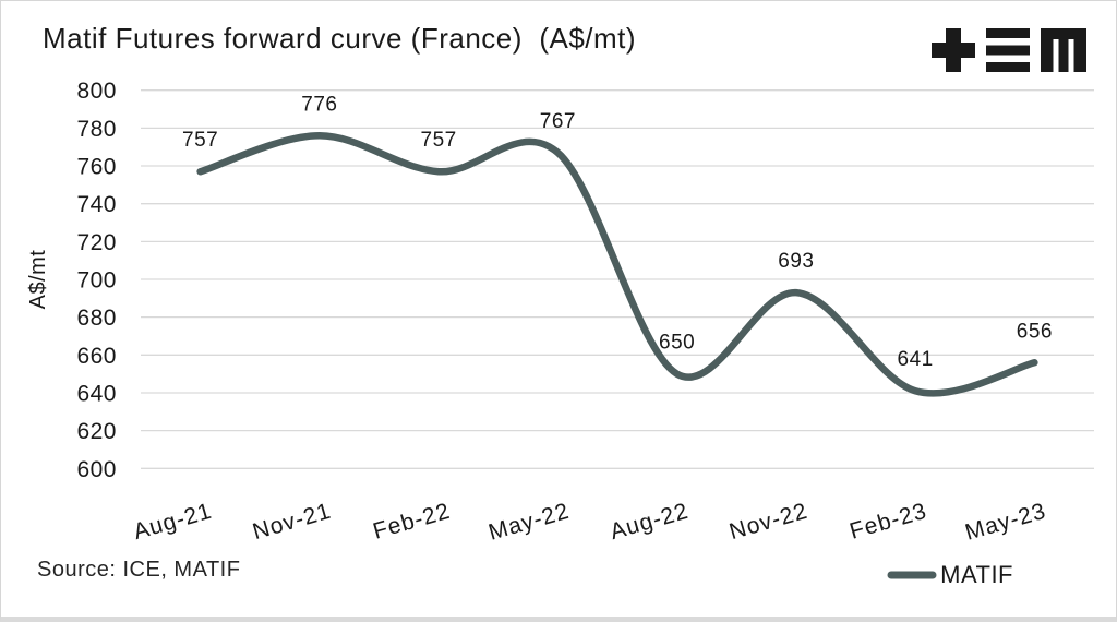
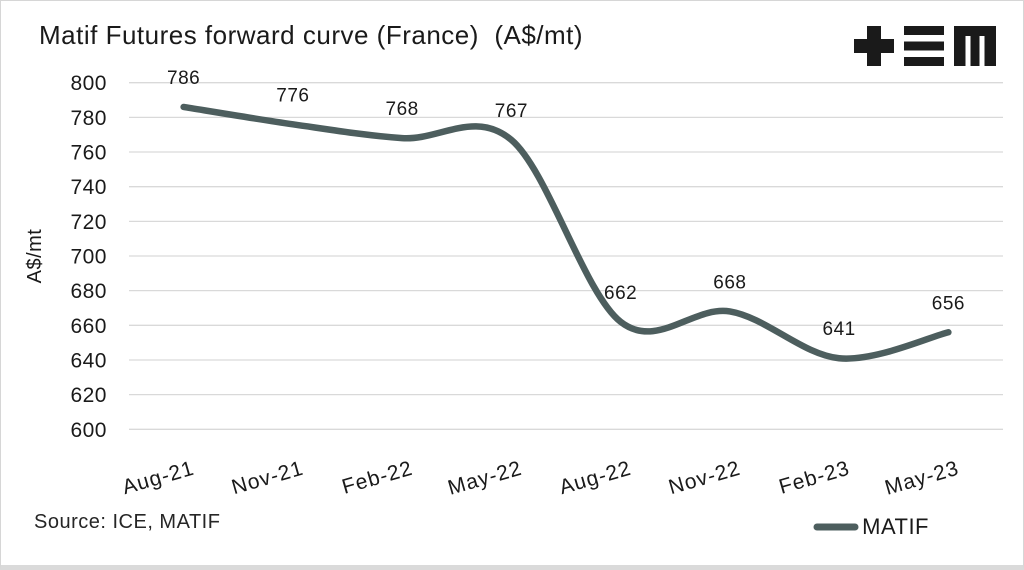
Aug-21: 757 -> 786
Feb-22: 757 -> 768
Aug-22: 650 -> 662
Nov-22: 693 -> 668
